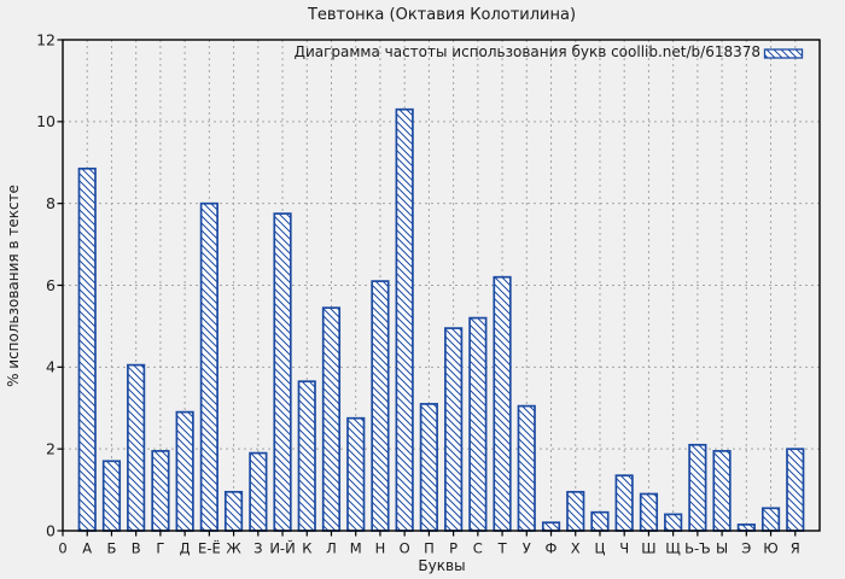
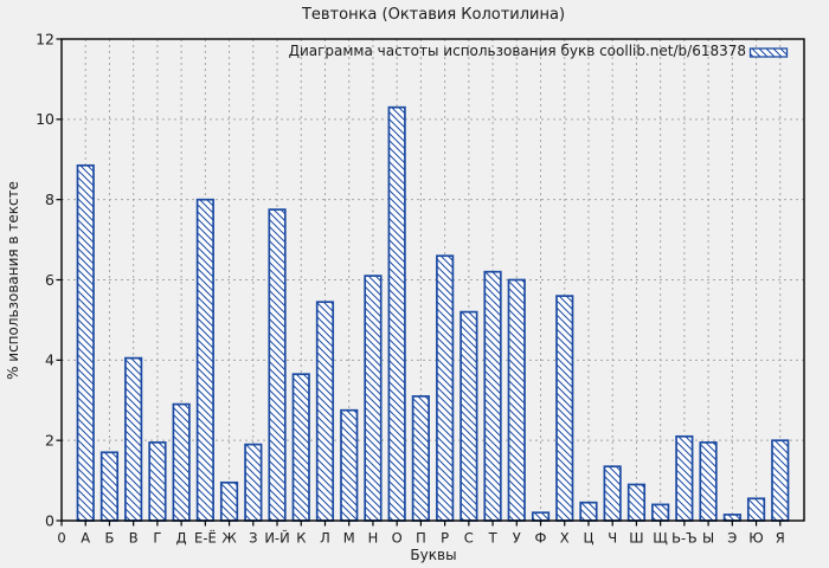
Р: 5.0 -> 6.6
У: 3.0 -> 6.0
Х: 0.9 -> 5.6
